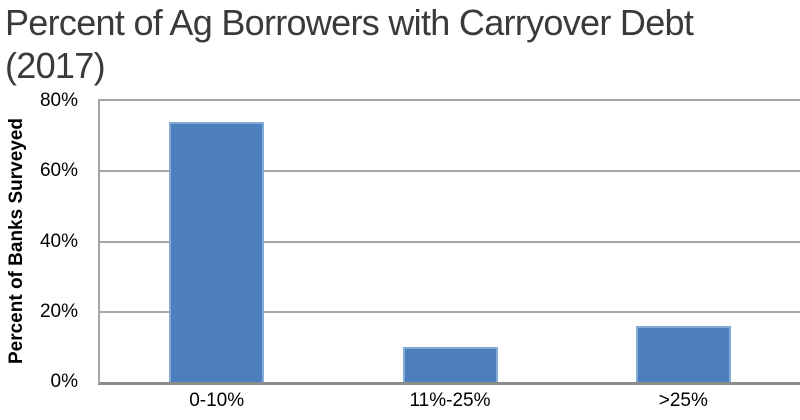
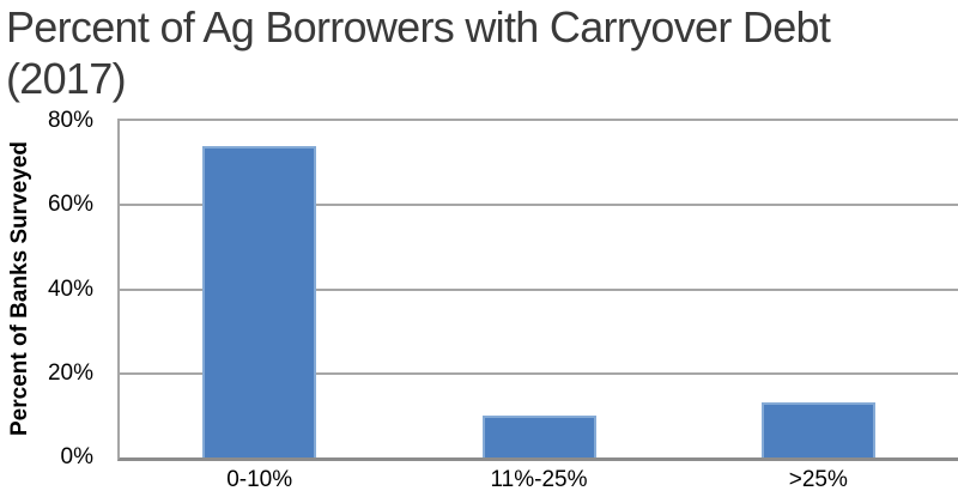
>25%: 16% -> 13%
